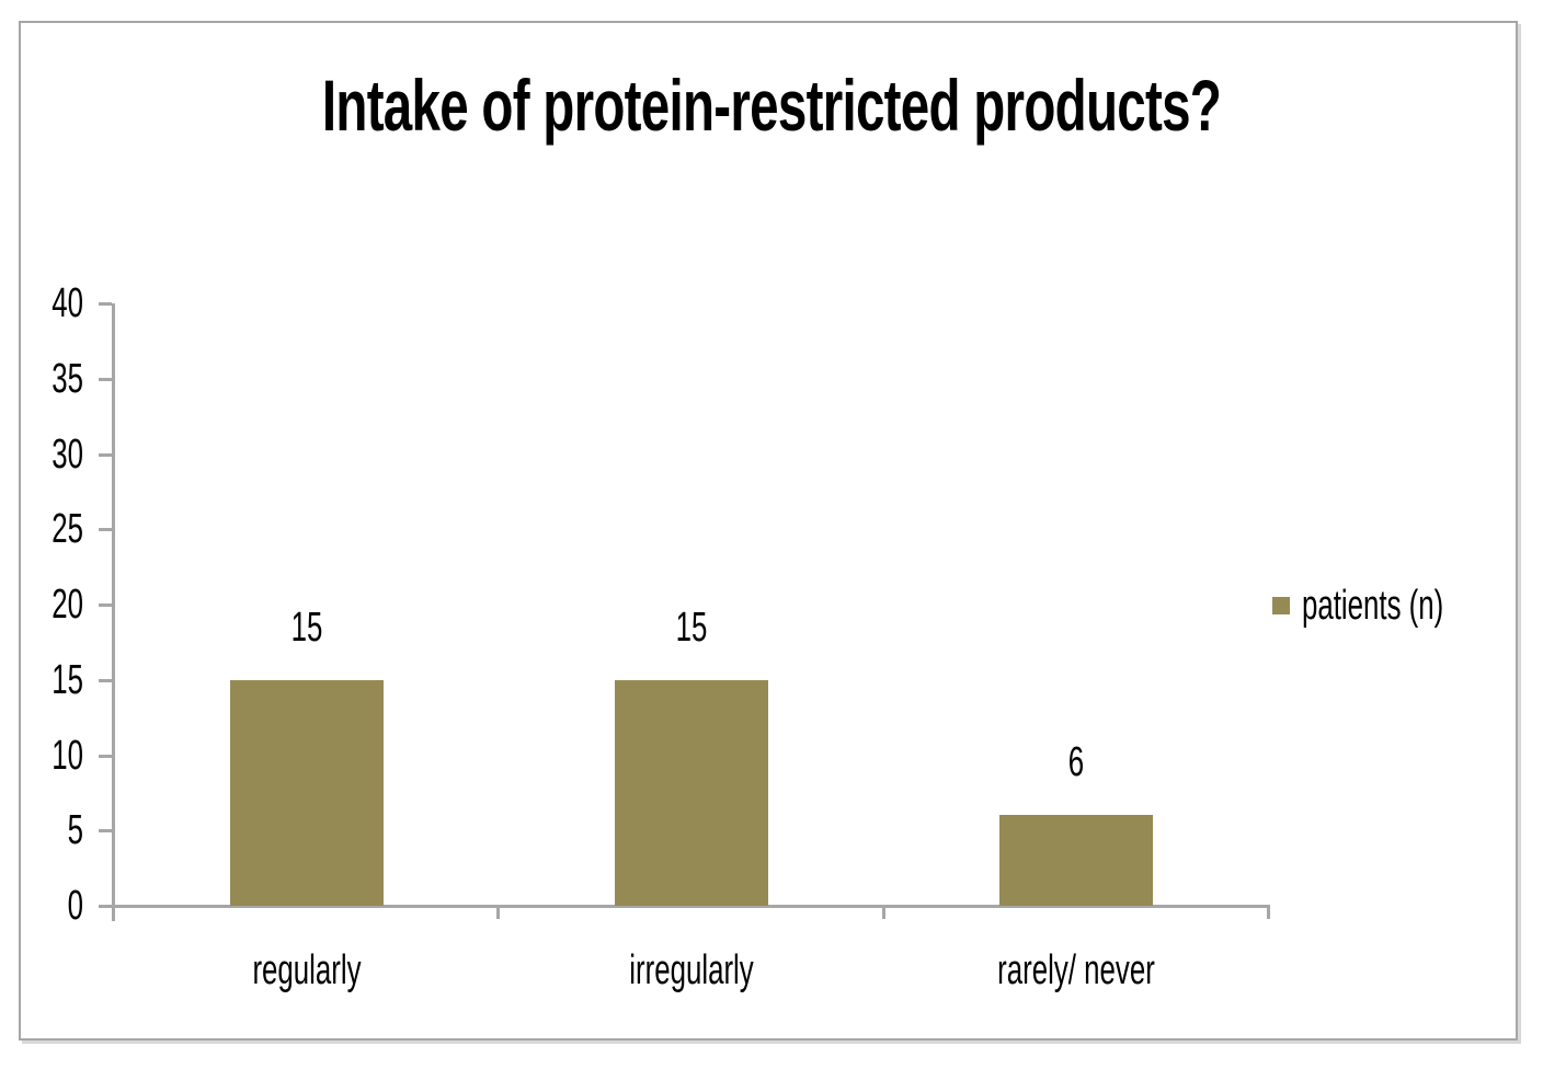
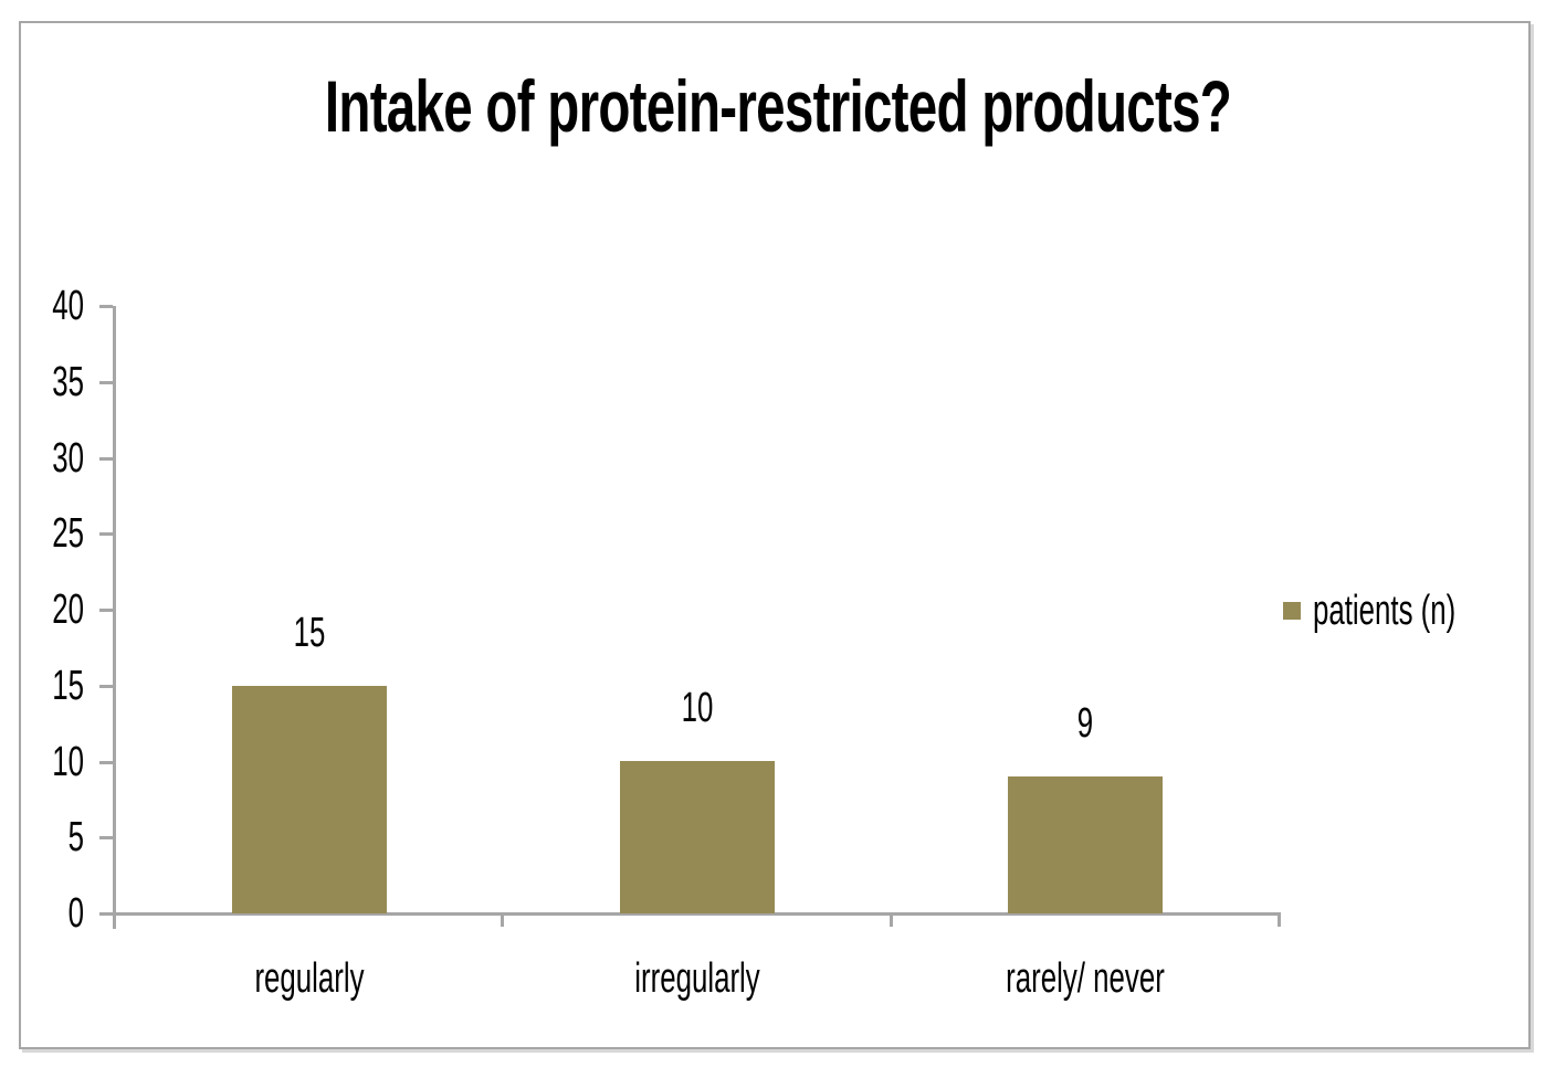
irregularly: 15 -> 10
rarely/ never: 6 -> 9
